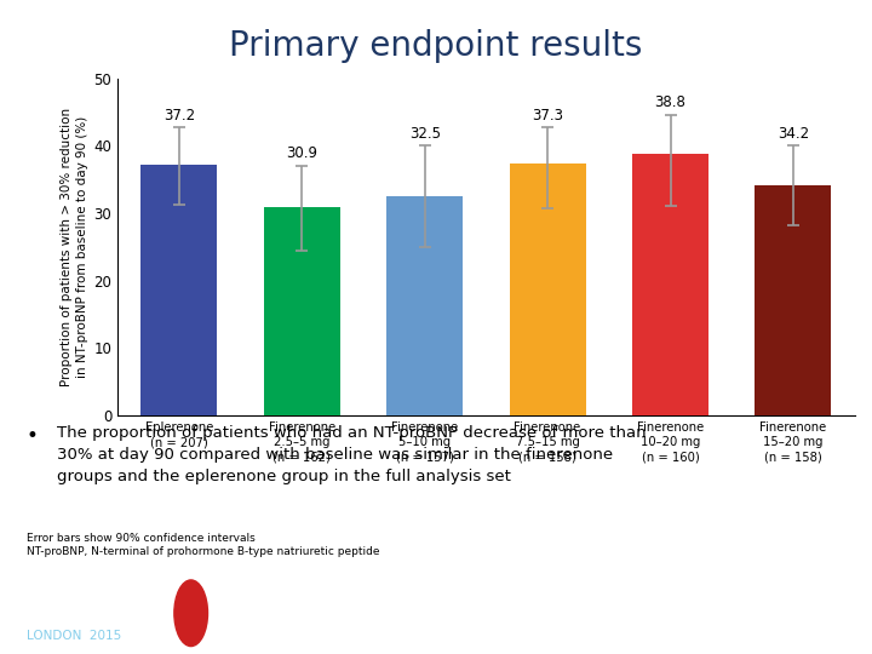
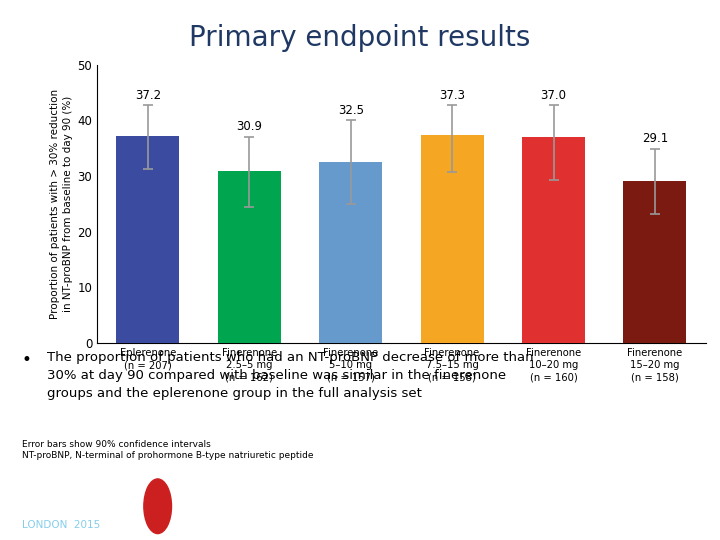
Finerenone 10–20 mg (n = 160): 38.8 -> 37.0
Finerenone 15–20 mg (n = 158): 34.2 -> 29.1
